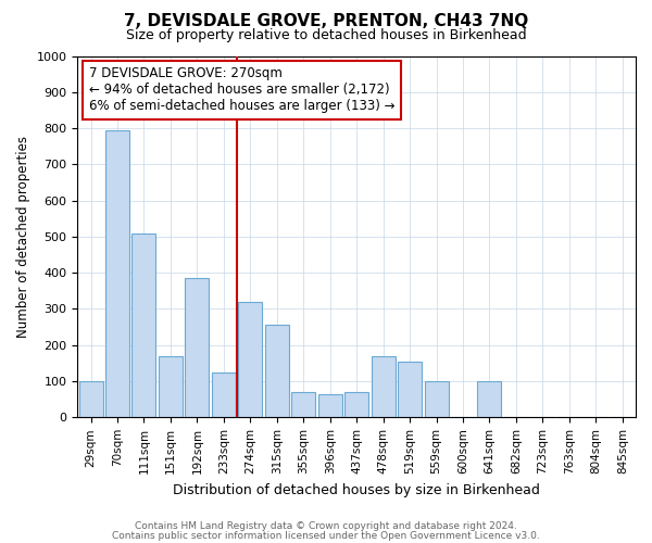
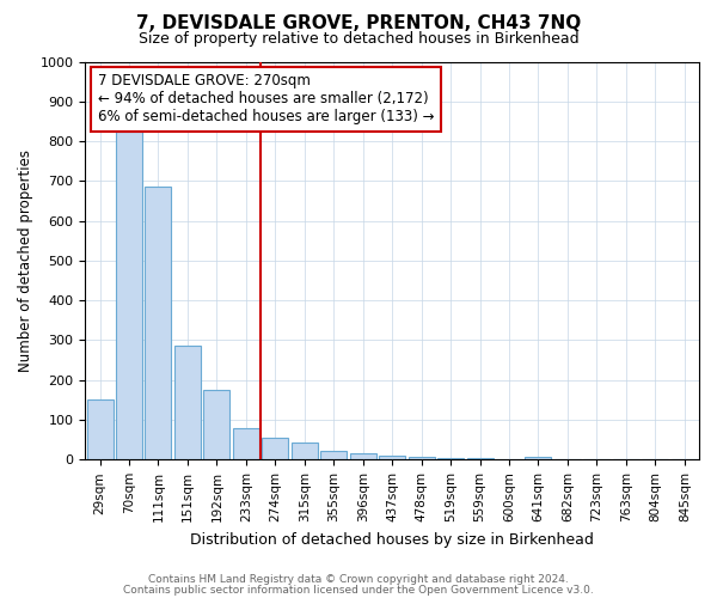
29sqm: 100 -> 150
70sqm: 795 -> 825
111sqm: 510 -> 685
151sqm: 170 -> 285
192sqm: 385 -> 175
233sqm: 125 -> 78
274sqm: 320 -> 55
315sqm: 255 -> 42
355sqm: 70 -> 22
396sqm: 65 -> 15
437sqm: 70 -> 10
478sqm: 170 -> 8
519sqm: 155 -> 5
559sqm: 100 -> 3
641sqm: 100 -> 8
